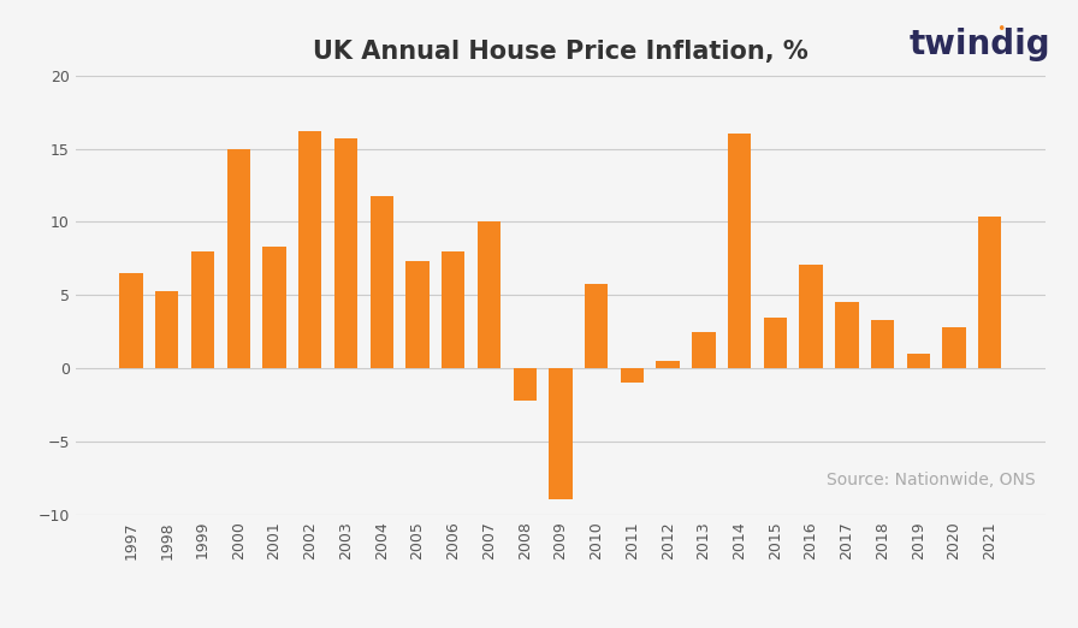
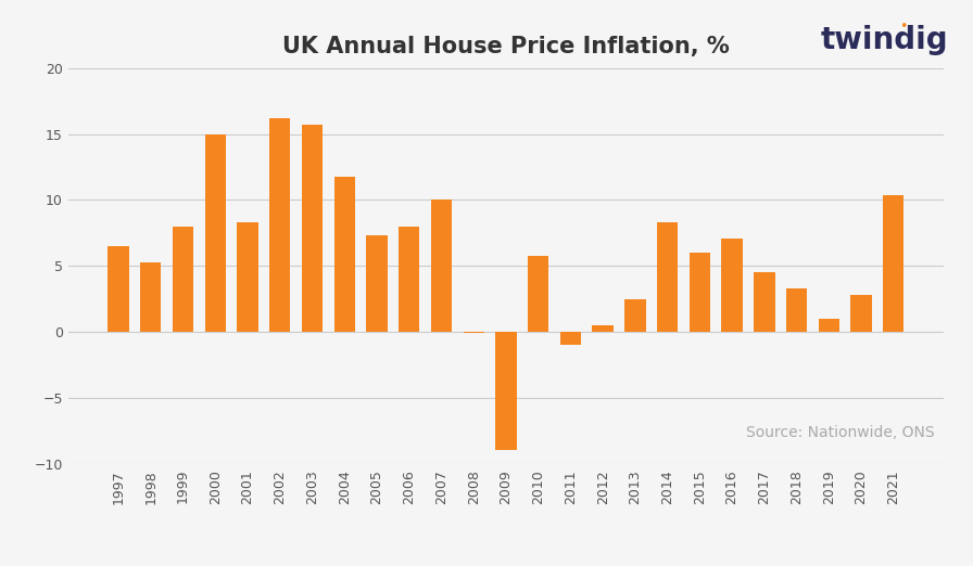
2008: -2.2 -> -0.1
2014: 16.0 -> 8.3
2015: 3.5 -> 6.0
